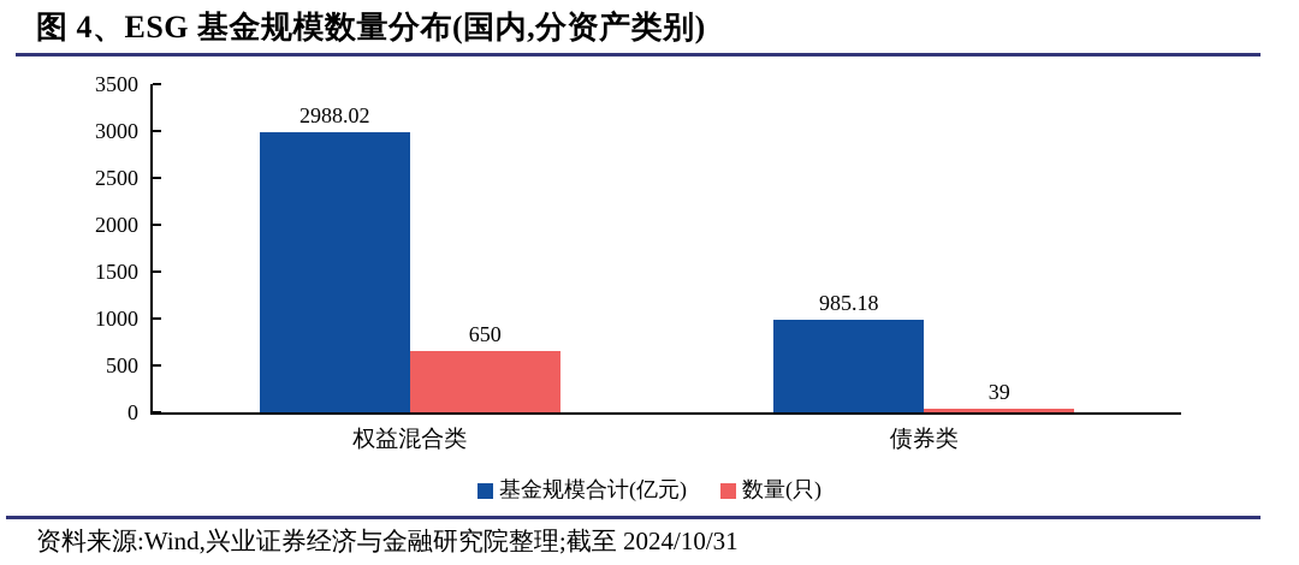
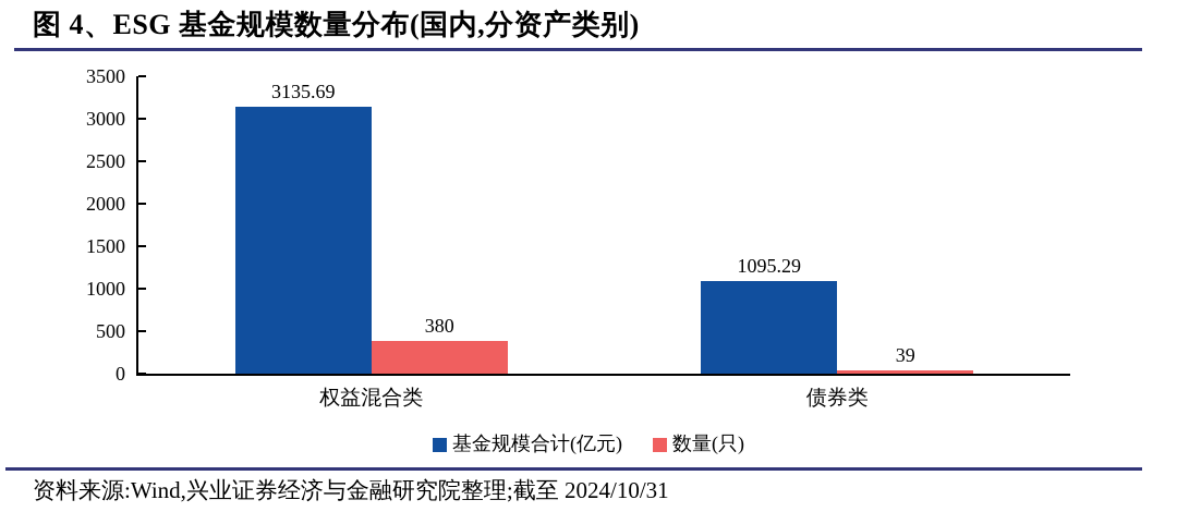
基金规模合计(亿元)/权益混合类: 2988.02 -> 3135.69
数量(只)/权益混合类: 650 -> 380
基金规模合计(亿元)/债券类: 985.18 -> 1095.29
